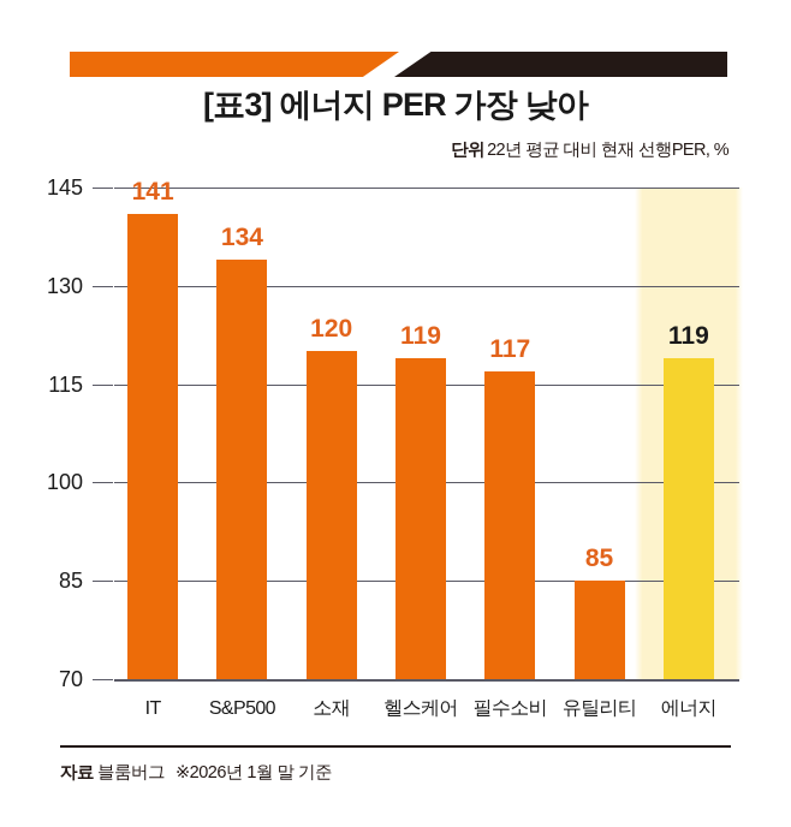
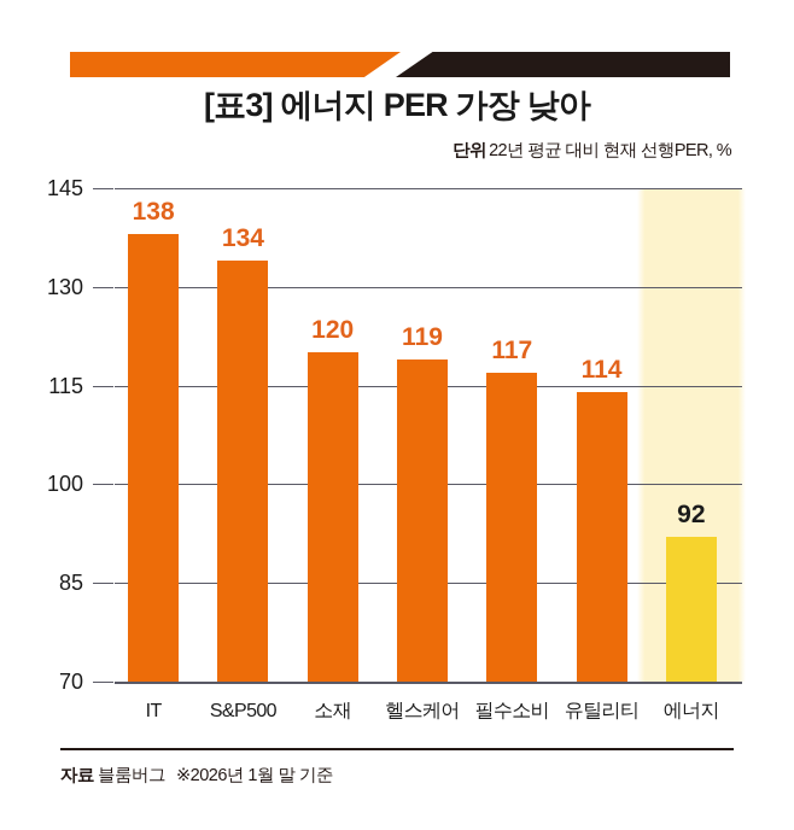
IT: 141 -> 138
유틸리티: 85 -> 114
에너지: 119 -> 92
